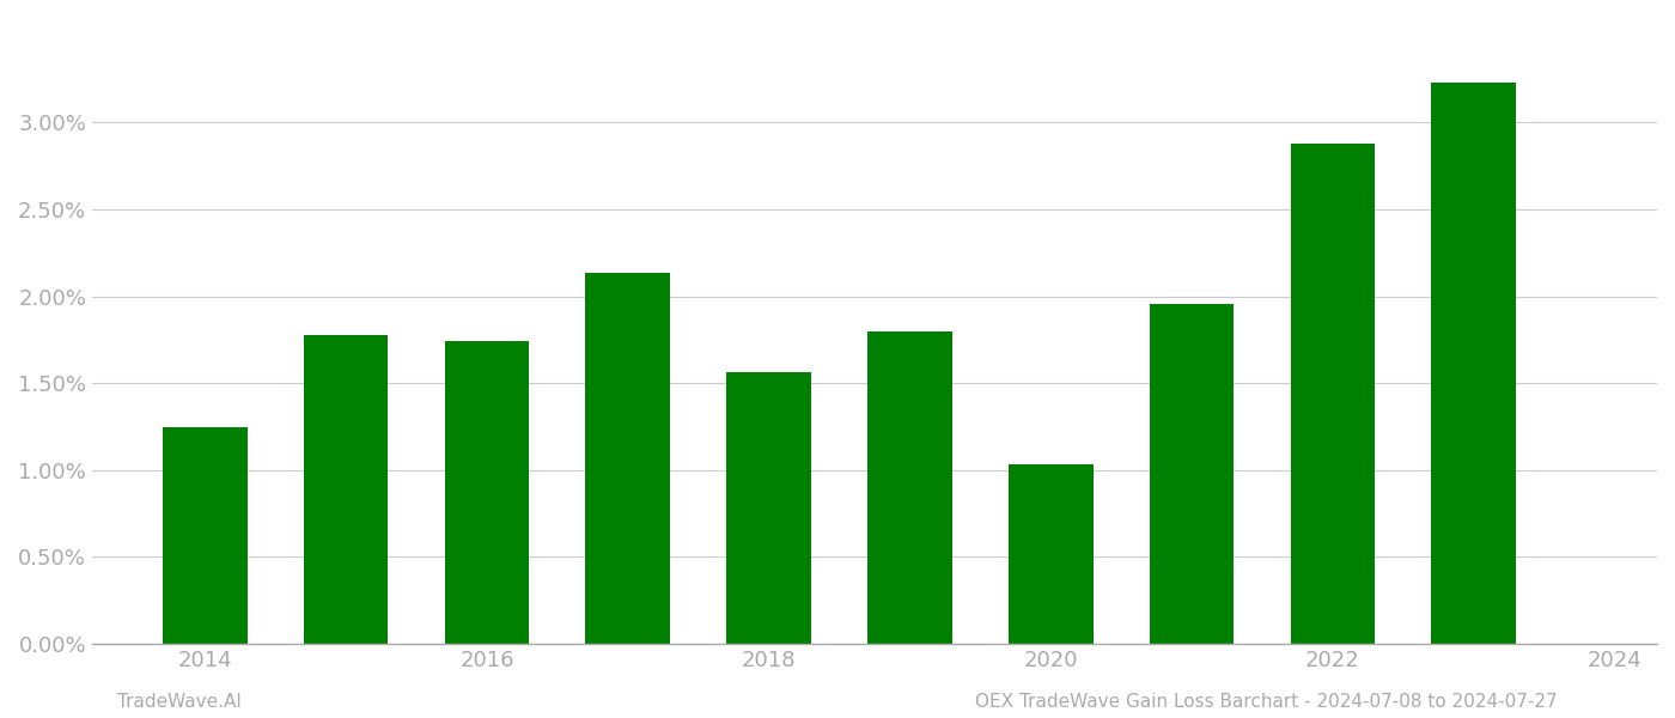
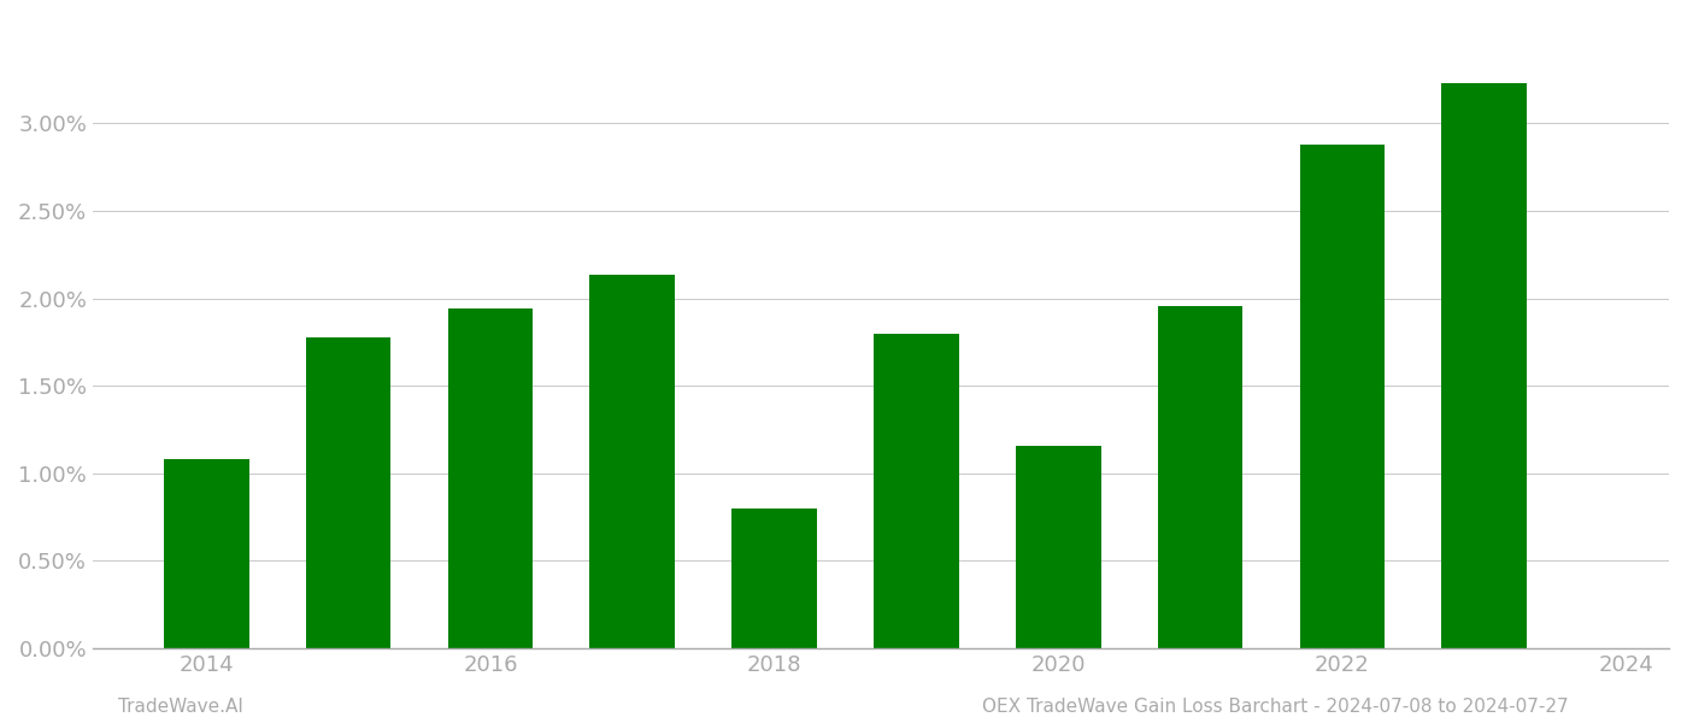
2014: 1.25% -> 1.08%
2016: 1.75% -> 1.94%
2018: 1.57% -> 0.80%
2020: 1.03% -> 1.16%
